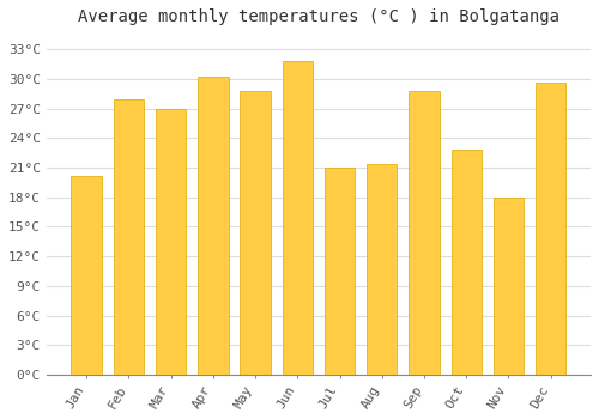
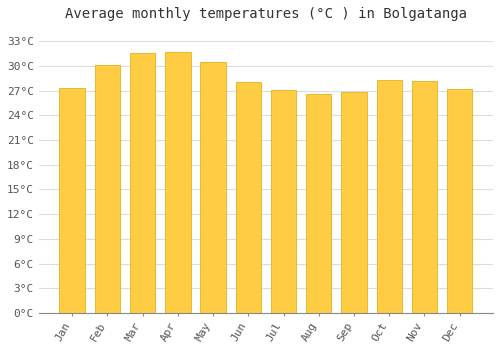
Jan: 20.2°C -> 27.3°C
Feb: 28.0°C -> 30.1°C
Mar: 27.0°C -> 31.6°C
Apr: 30.2°C -> 31.7°C
May: 28.8°C -> 30.5°C
Jun: 31.8°C -> 28.1°C
Jul: 21.0°C -> 27.1°C
Aug: 21.4°C -> 26.6°C
Sep: 28.8°C -> 26.8°C
Oct: 22.8°C -> 28.3°C
Nov: 18.0°C -> 28.2°C
Dec: 29.6°C -> 27.2°C
